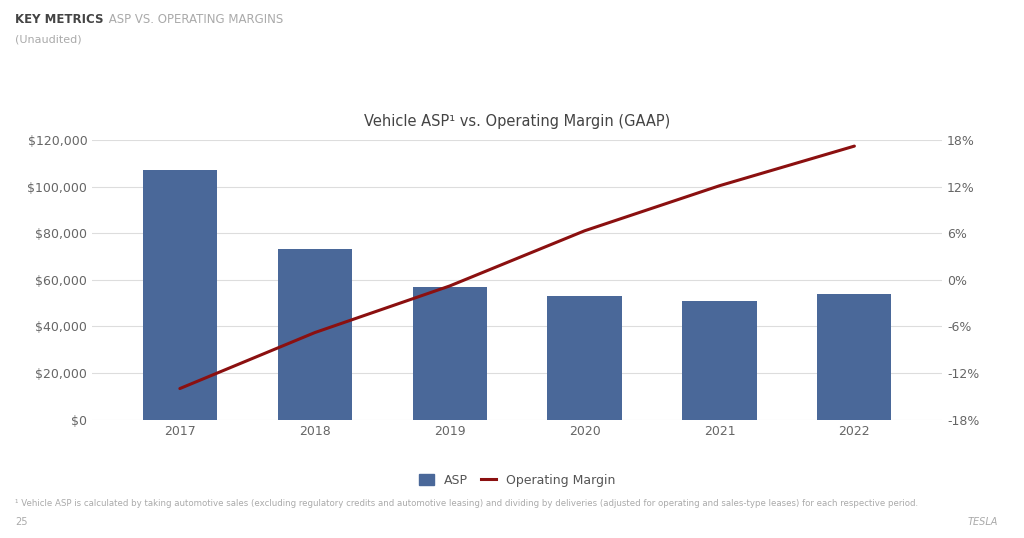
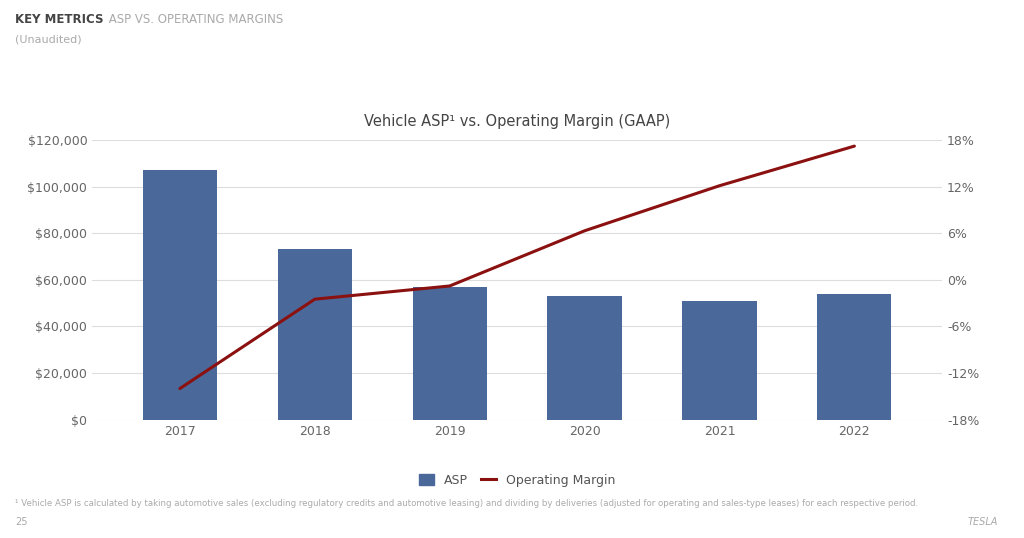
Operating Margin/2018: -6.8% -> -2.5%
